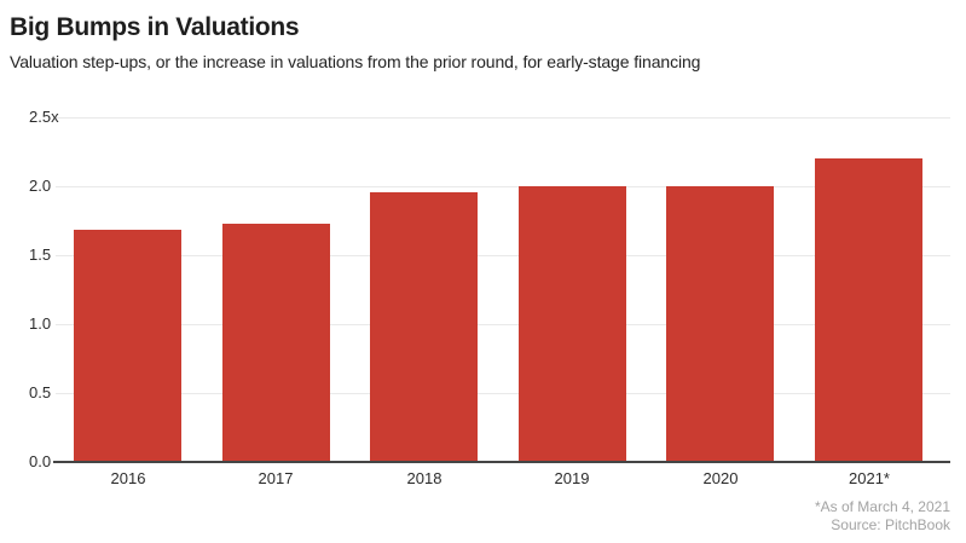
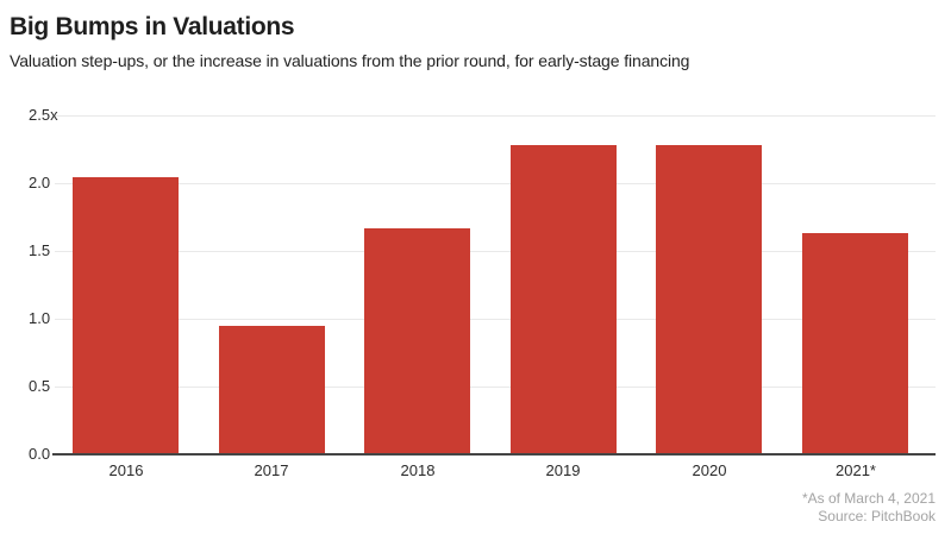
2016: 1.68 -> 2.04
2017: 1.73 -> 0.95
2018: 1.96 -> 1.67
2019: 2.00 -> 2.28
2020: 2.00 -> 2.28
2021*: 2.20 -> 1.63
